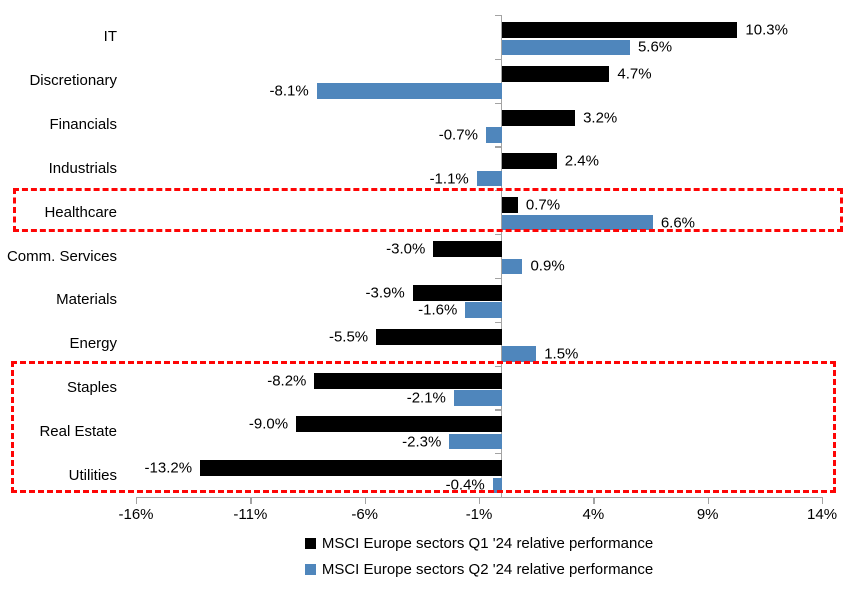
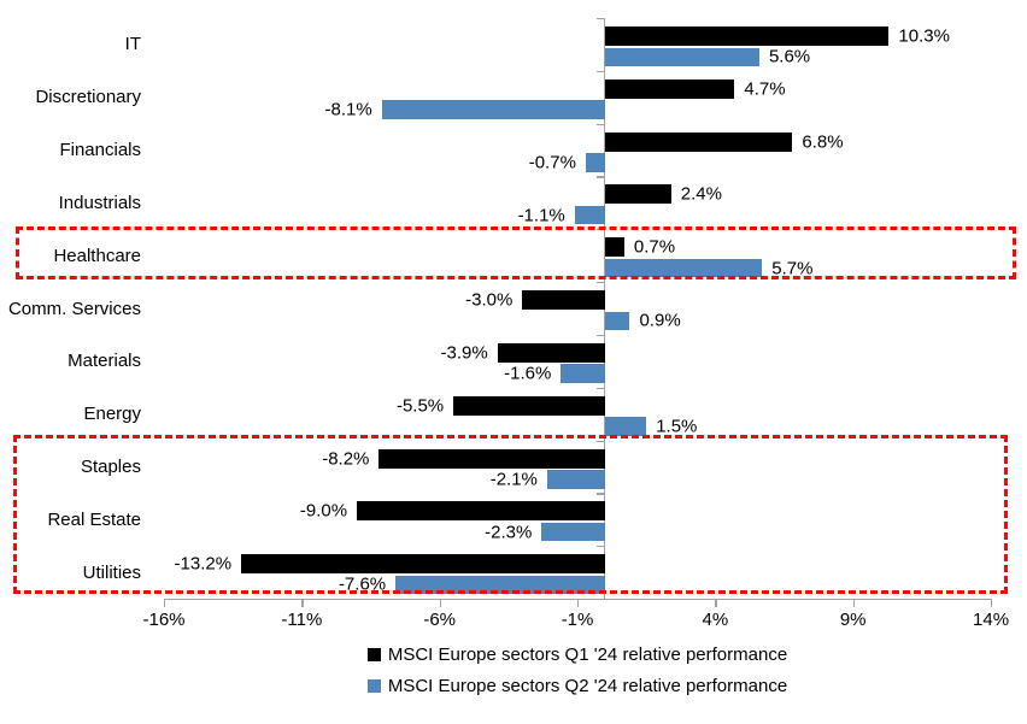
MSCI Europe sectors Q1 '24 relative performance/Financials: 3.2% -> 6.8%
MSCI Europe sectors Q2 '24 relative performance/Healthcare: 6.6% -> 5.7%
MSCI Europe sectors Q2 '24 relative performance/Utilities: -0.4% -> -7.6%
